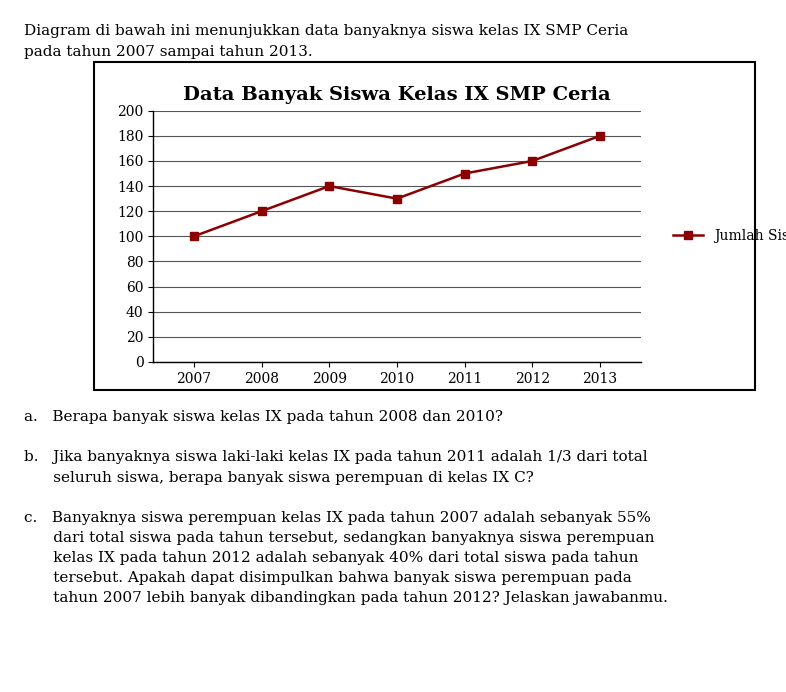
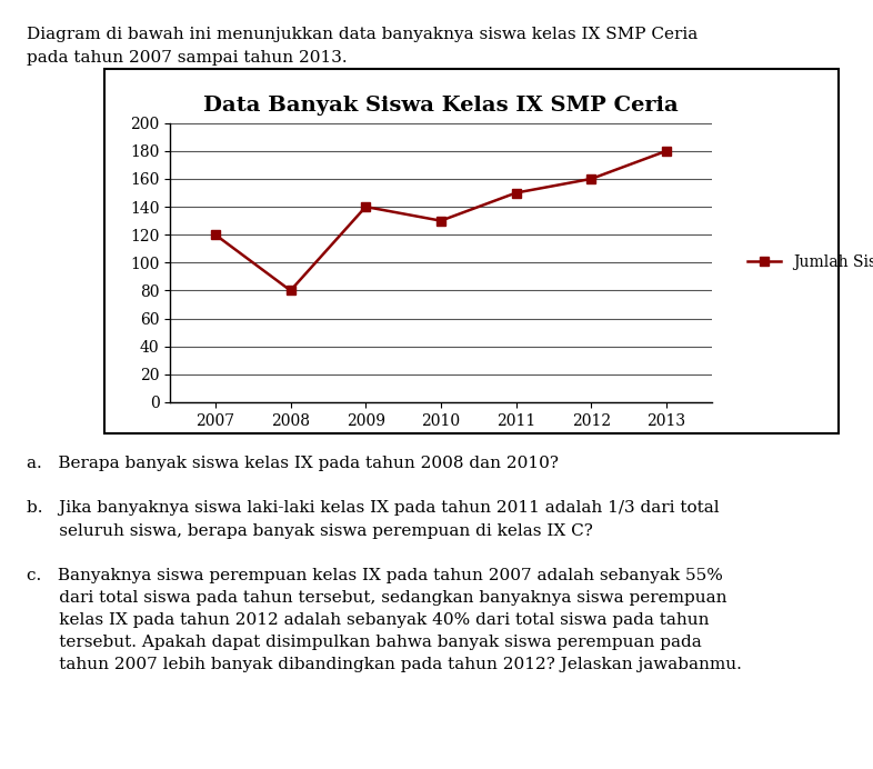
2007: 100 -> 120
2008: 120 -> 80
